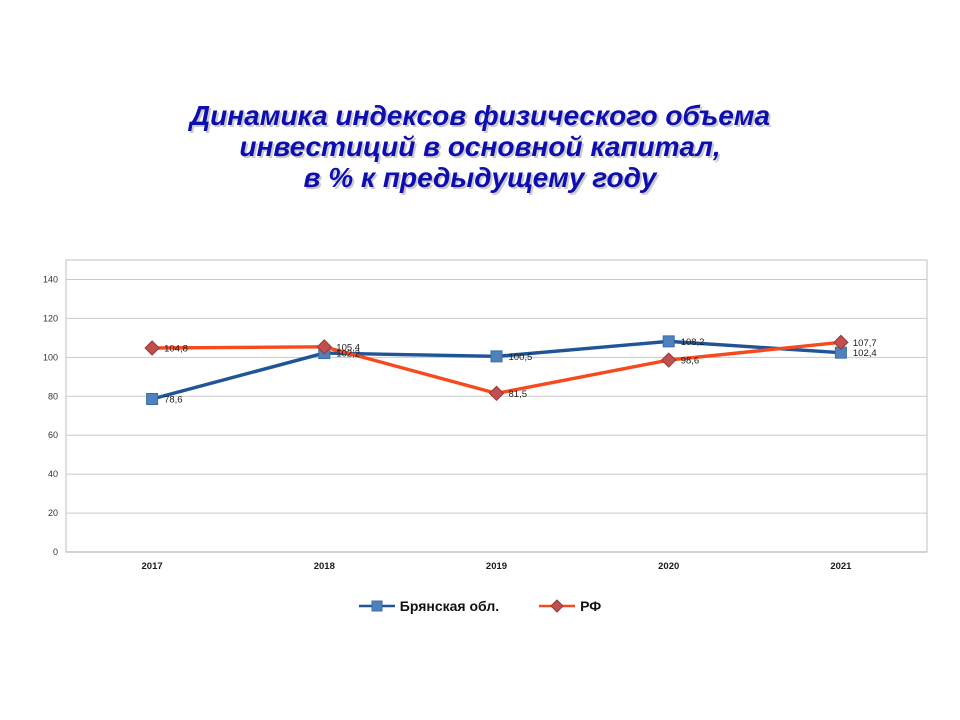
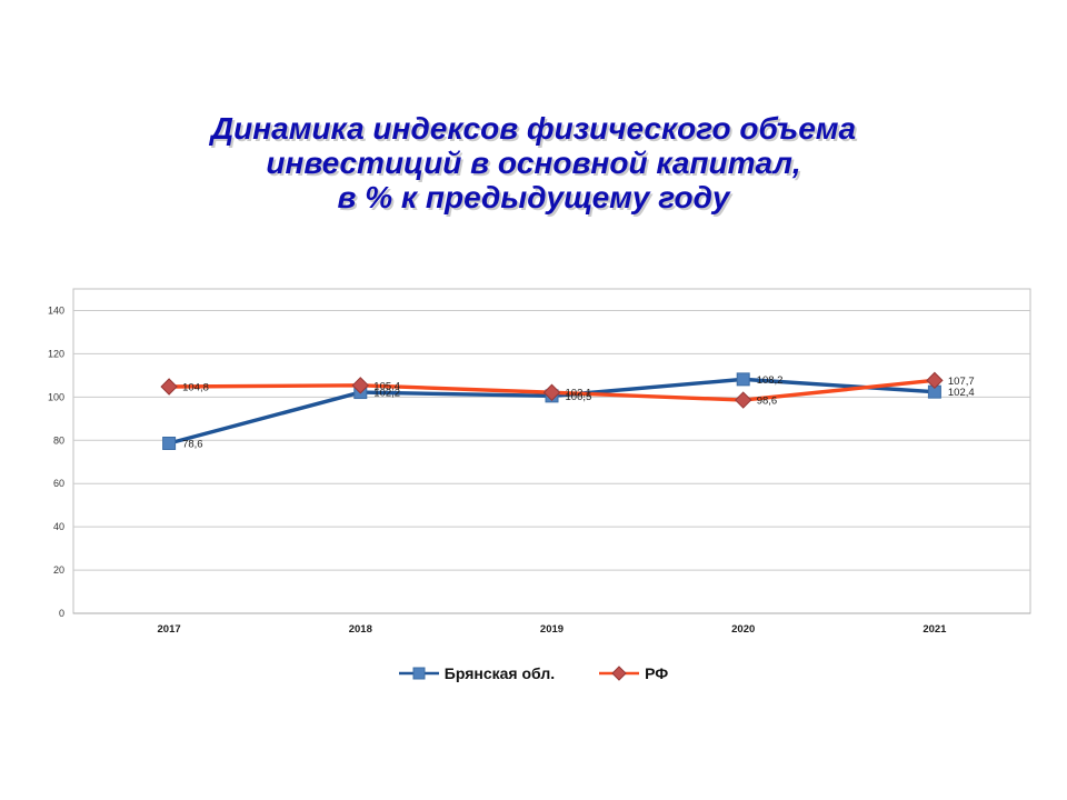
РФ/2019: 81,5 -> 102,1
